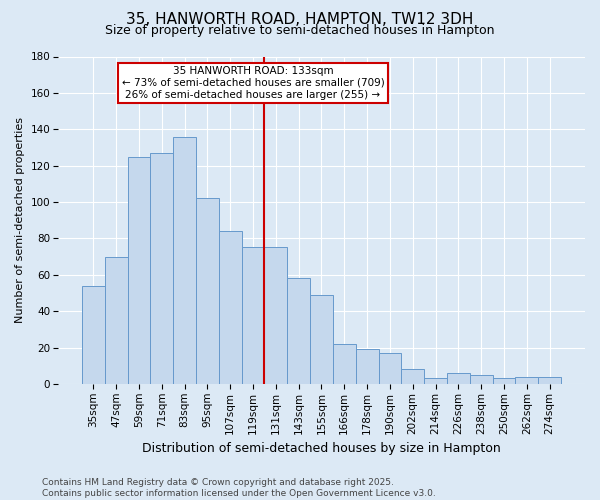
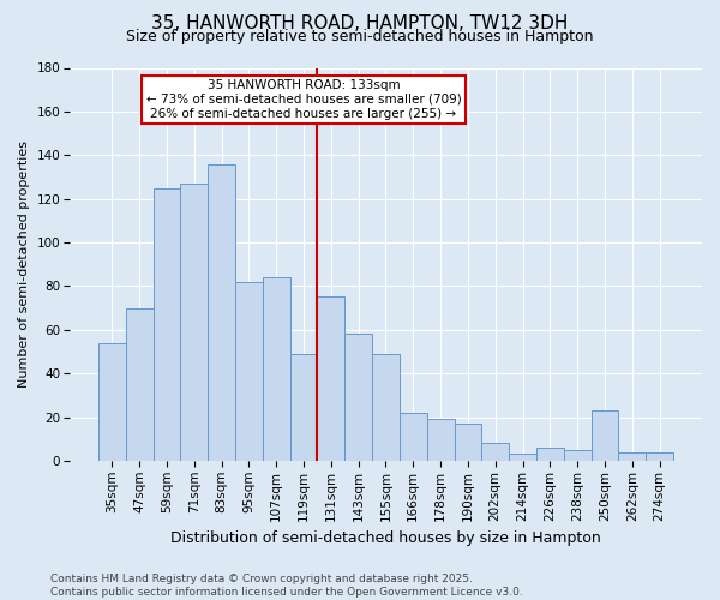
95sqm: 102 -> 82
119sqm: 75 -> 49
250sqm: 3 -> 23
